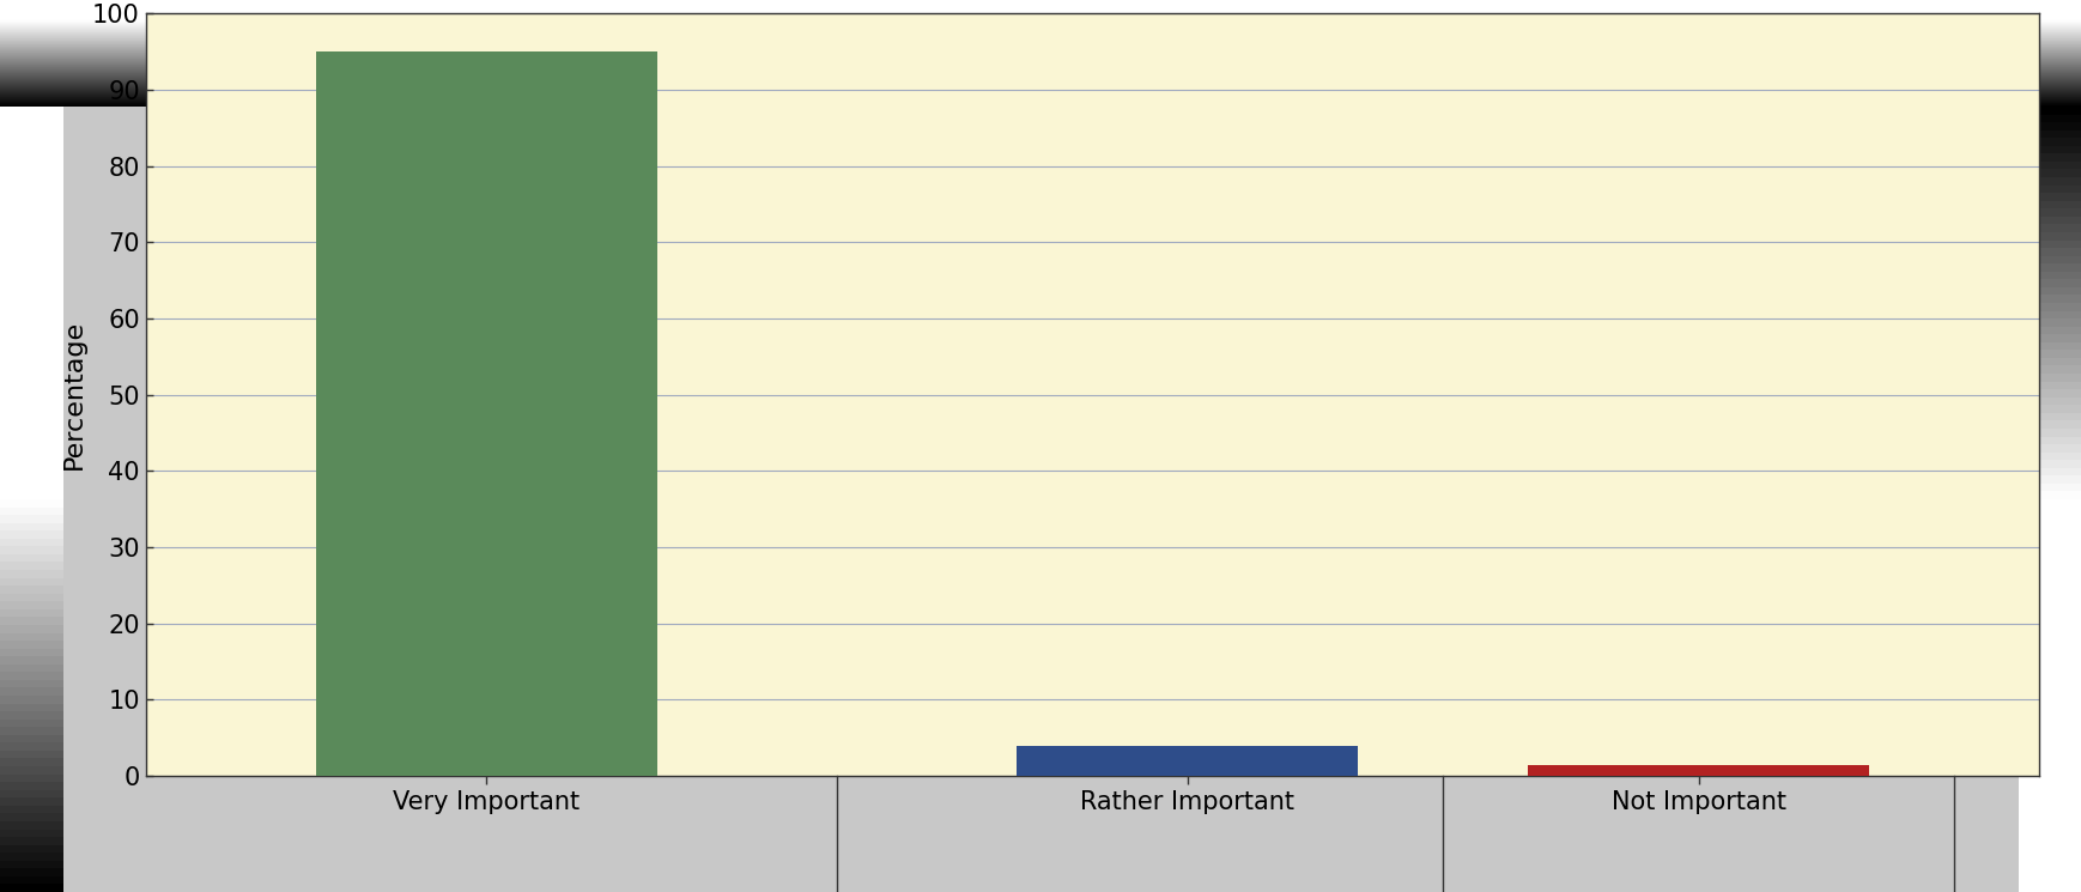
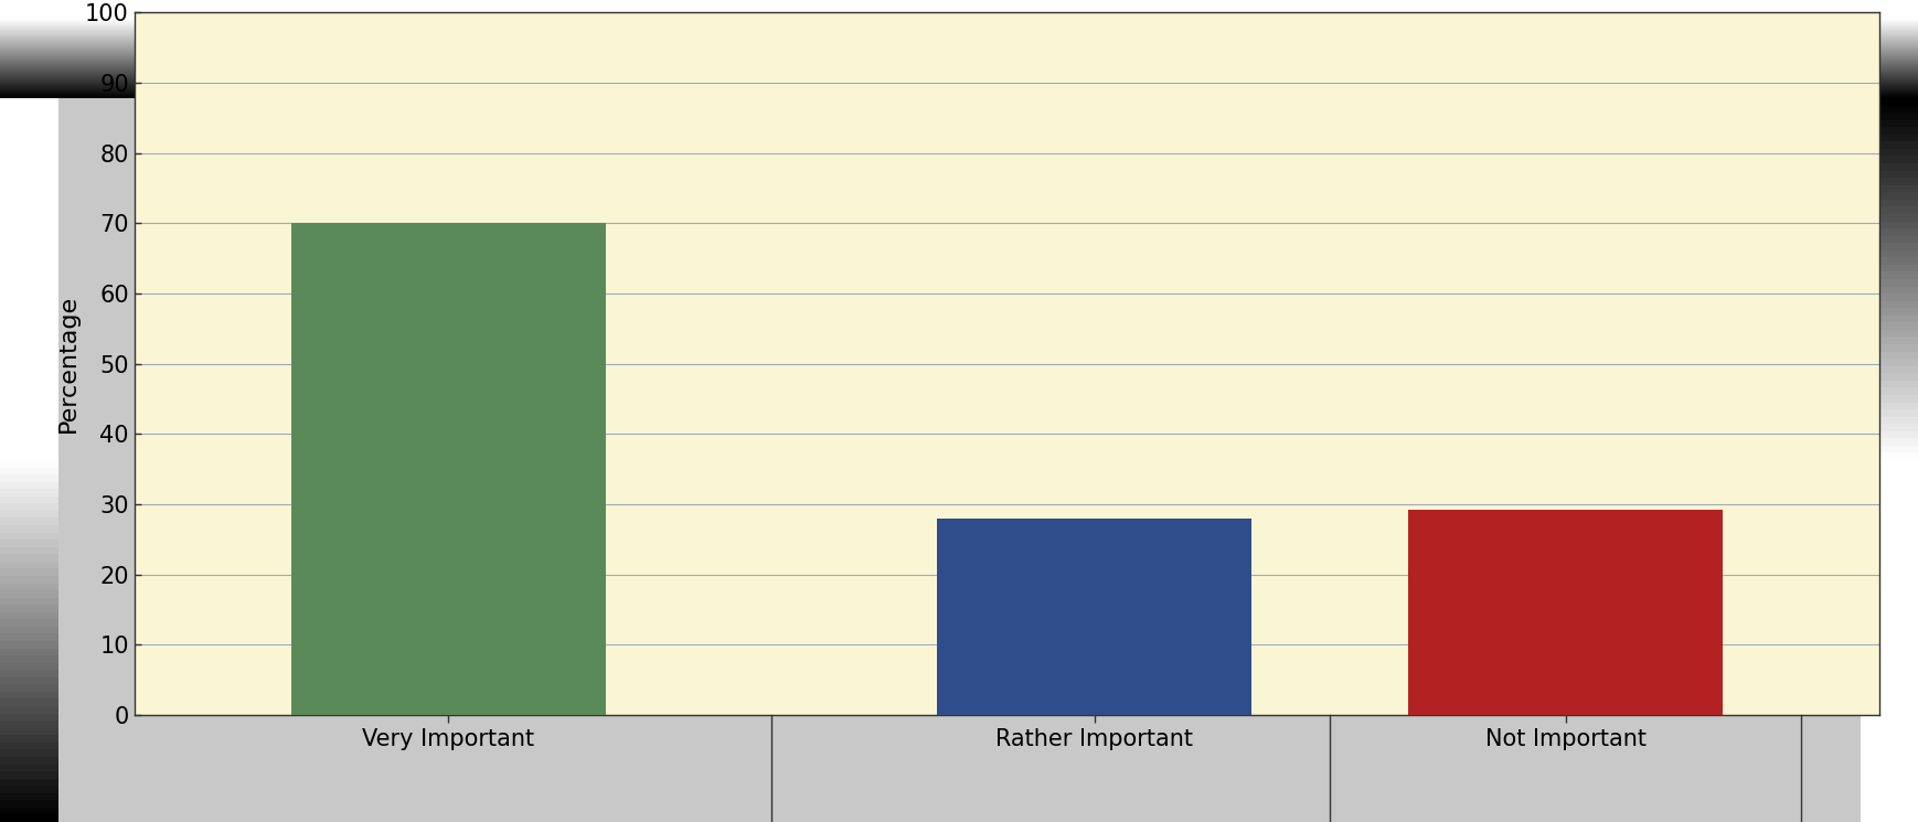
Very Important: 95.0 -> 70.0
Rather Important: 4.0 -> 28.0
Not Important: 1.5 -> 29.2
